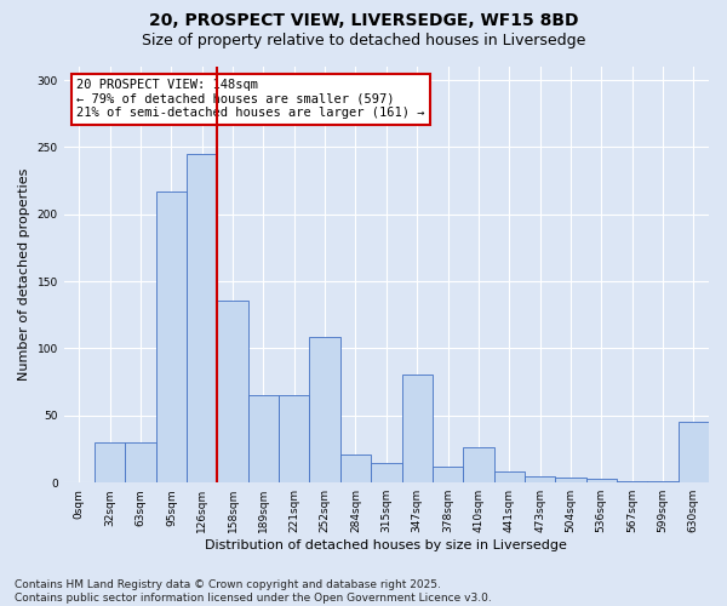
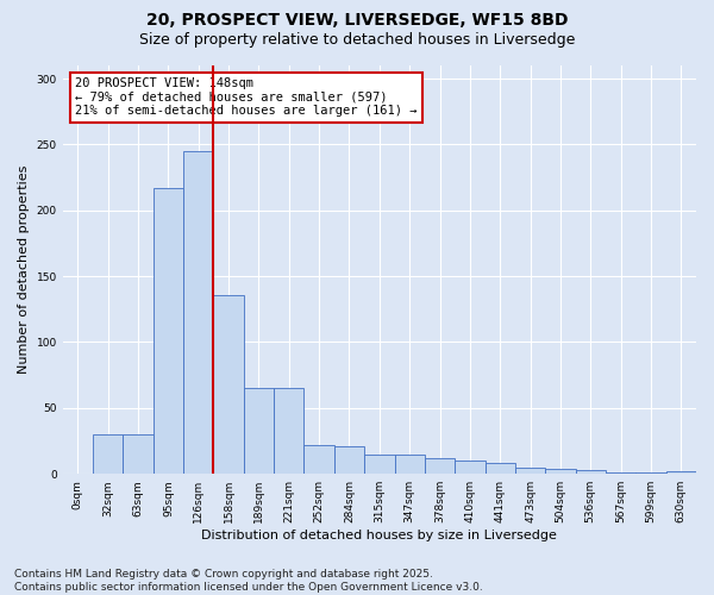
252sqm: 109 -> 22
347sqm: 81 -> 15
410sqm: 26 -> 10
630sqm: 45 -> 2
